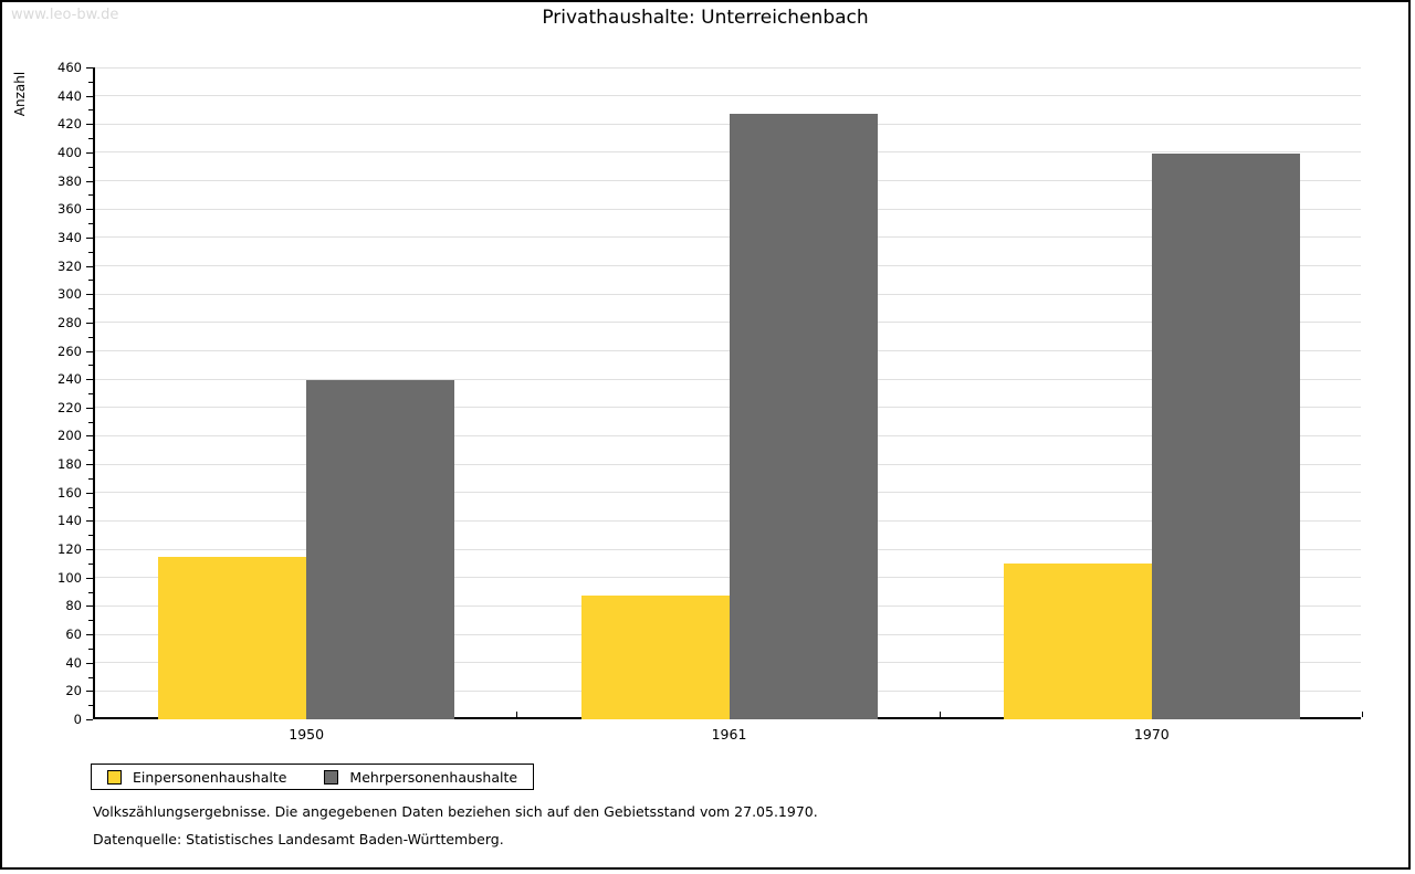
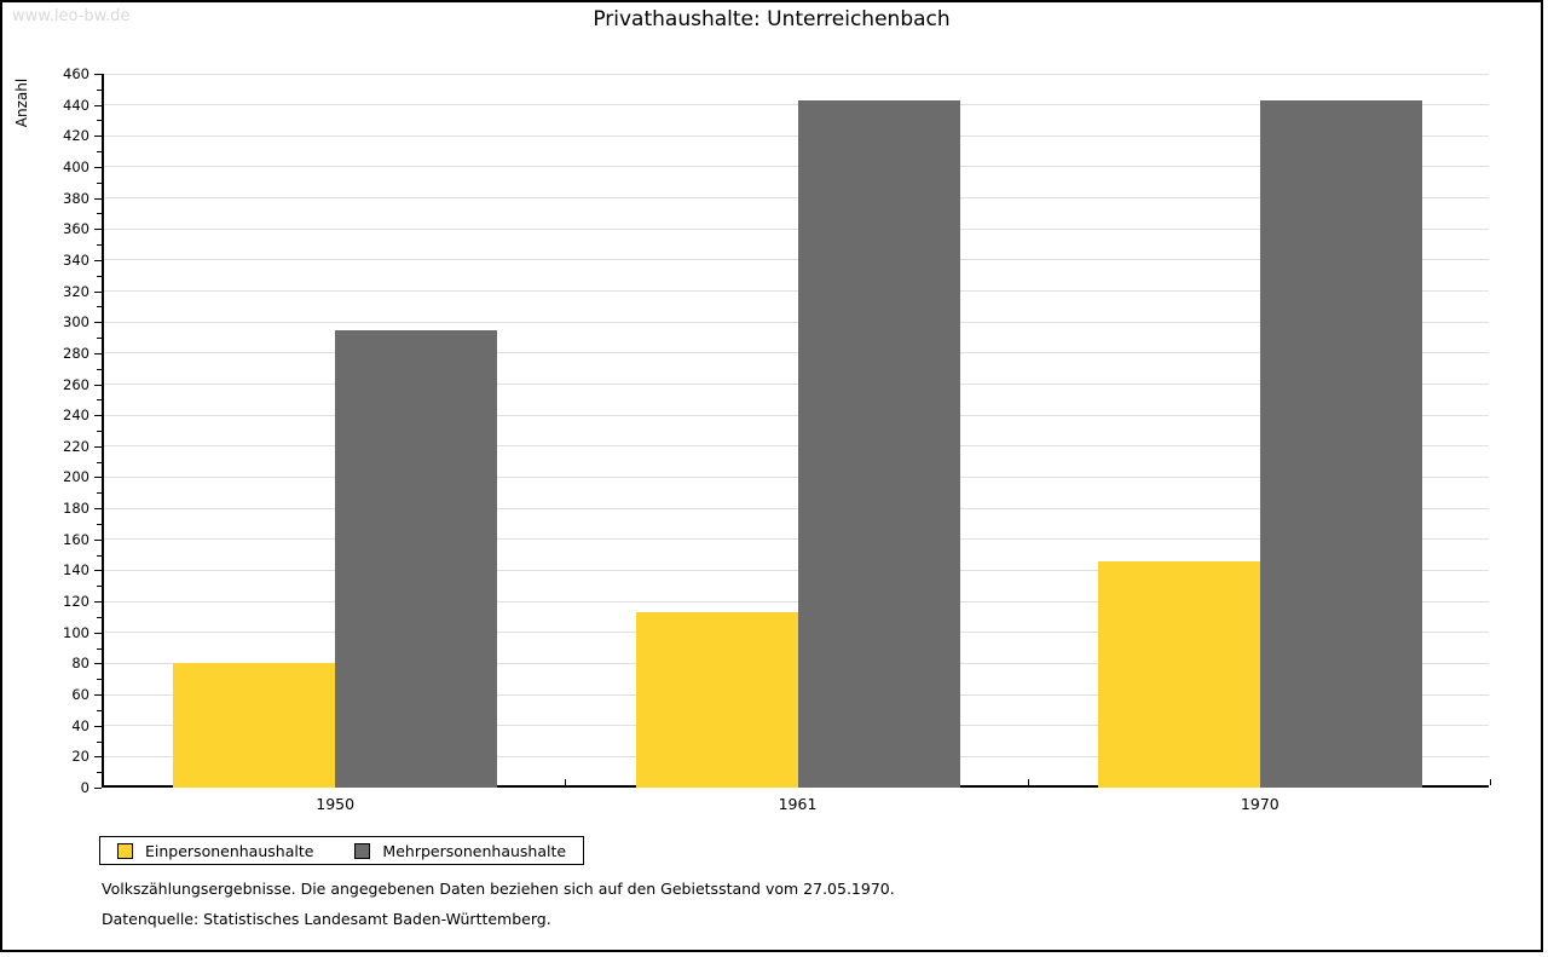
Einpersonenhaushalte/1950: 115 -> 80
Mehrpersonenhaushalte/1950: 239 -> 295
Einpersonenhaushalte/1961: 87 -> 113
Mehrpersonenhaushalte/1961: 427 -> 443
Einpersonenhaushalte/1970: 110 -> 146
Mehrpersonenhaushalte/1970: 399 -> 443
